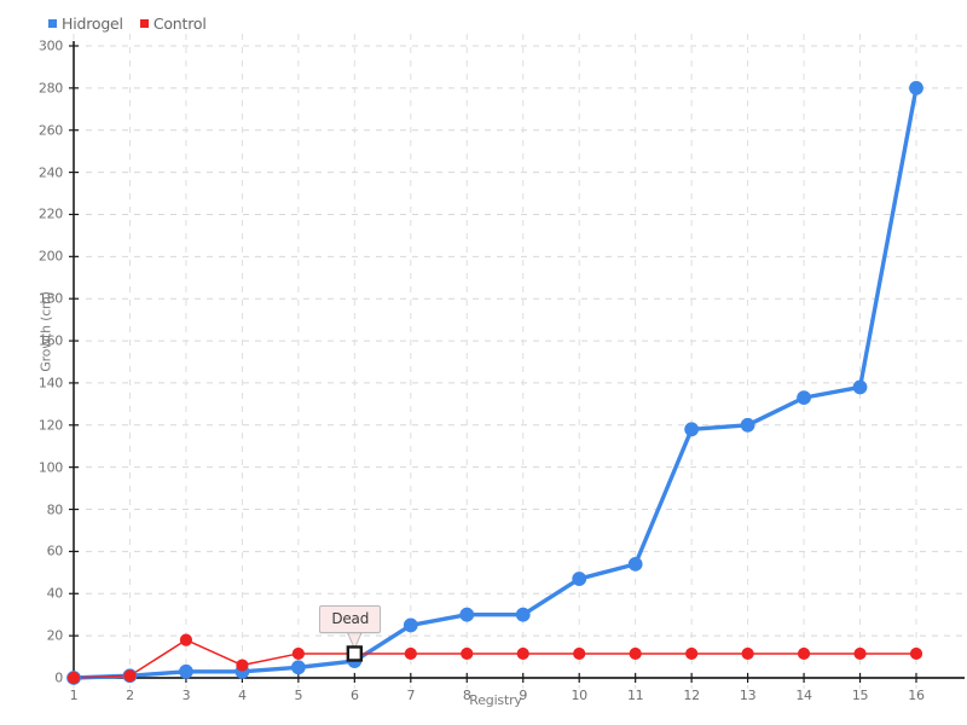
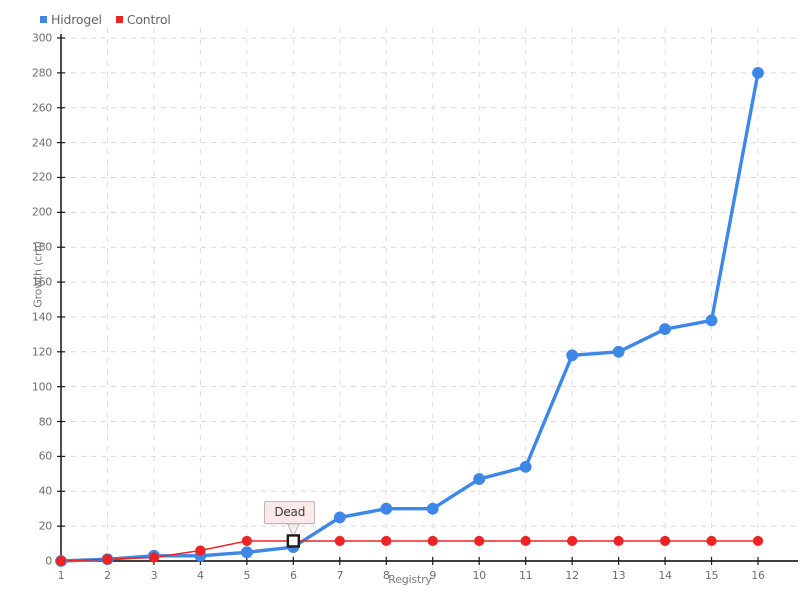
Control/3: 18 -> 2
